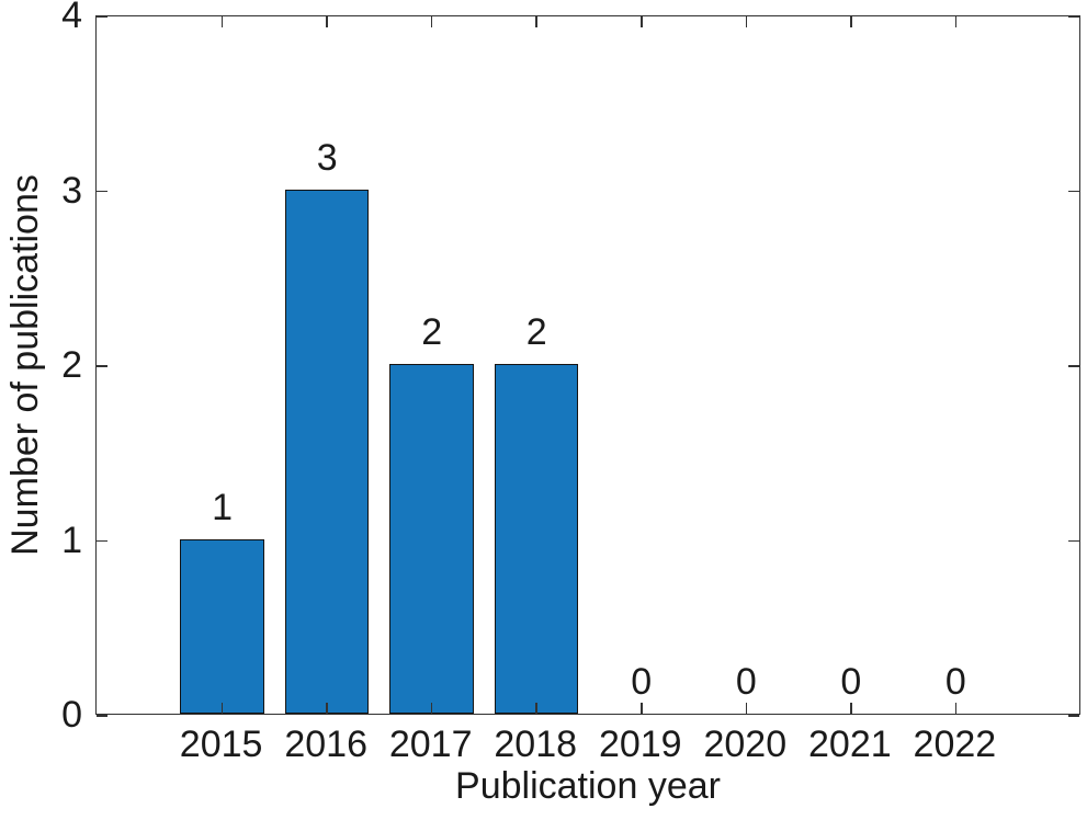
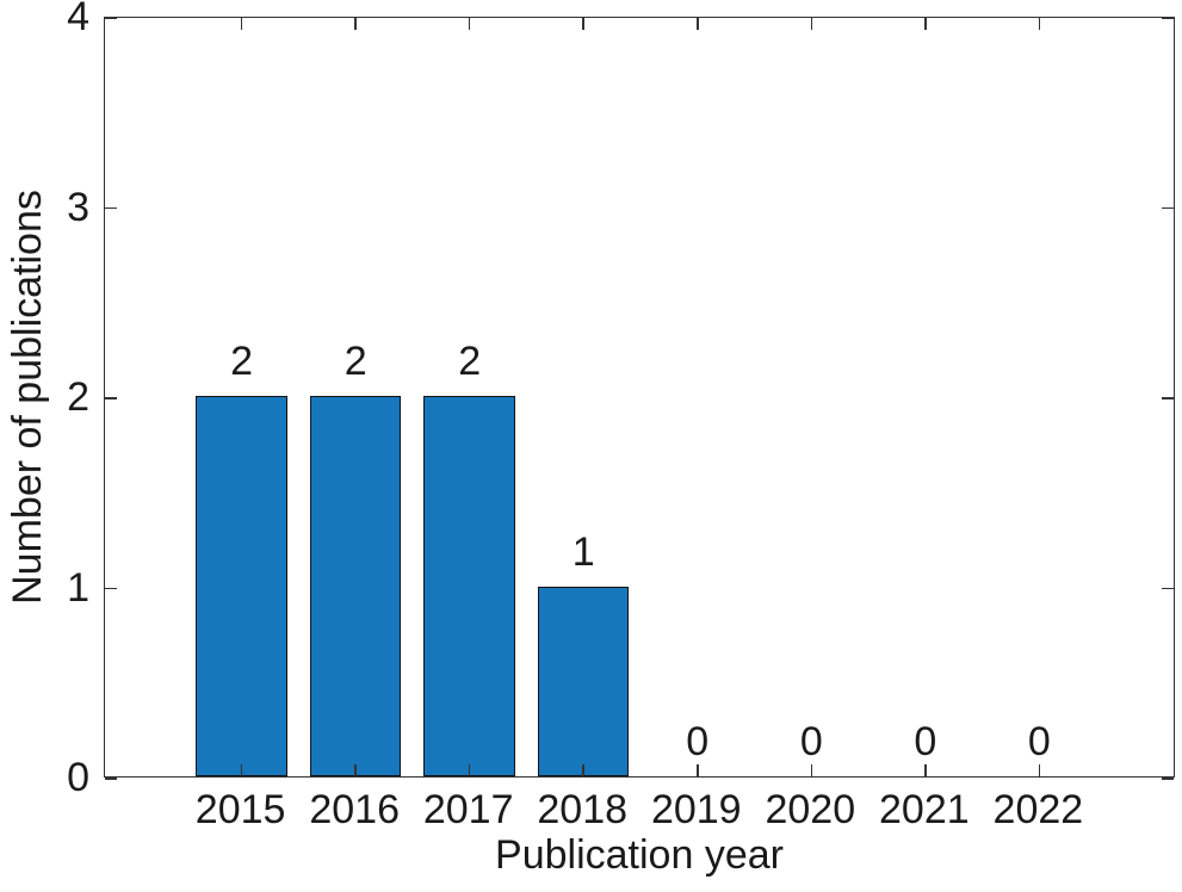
2015: 1 -> 2
2016: 3 -> 2
2018: 2 -> 1
